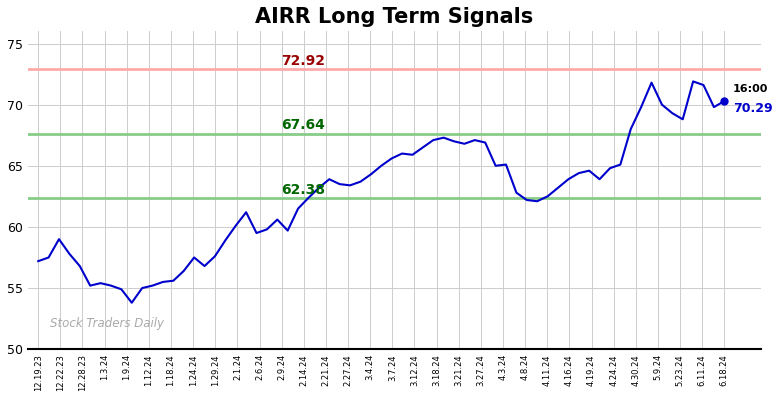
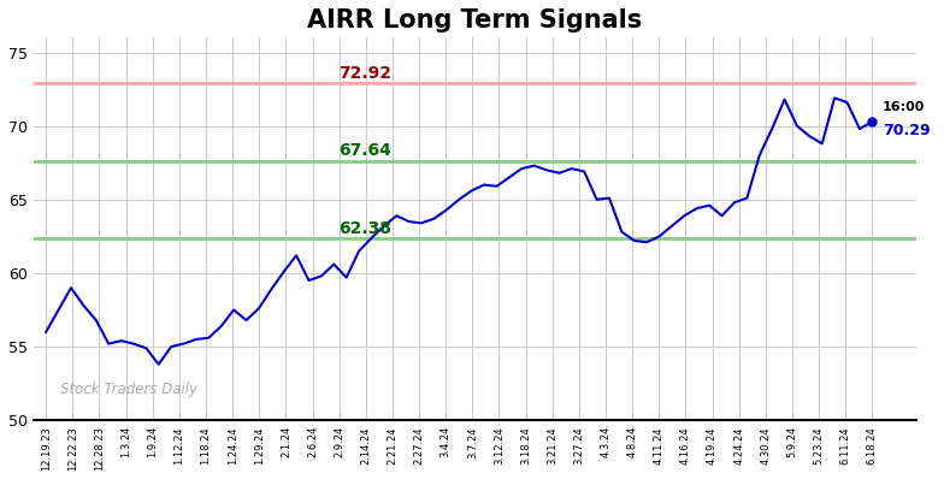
12.19.23: 57.2 -> 56.0
